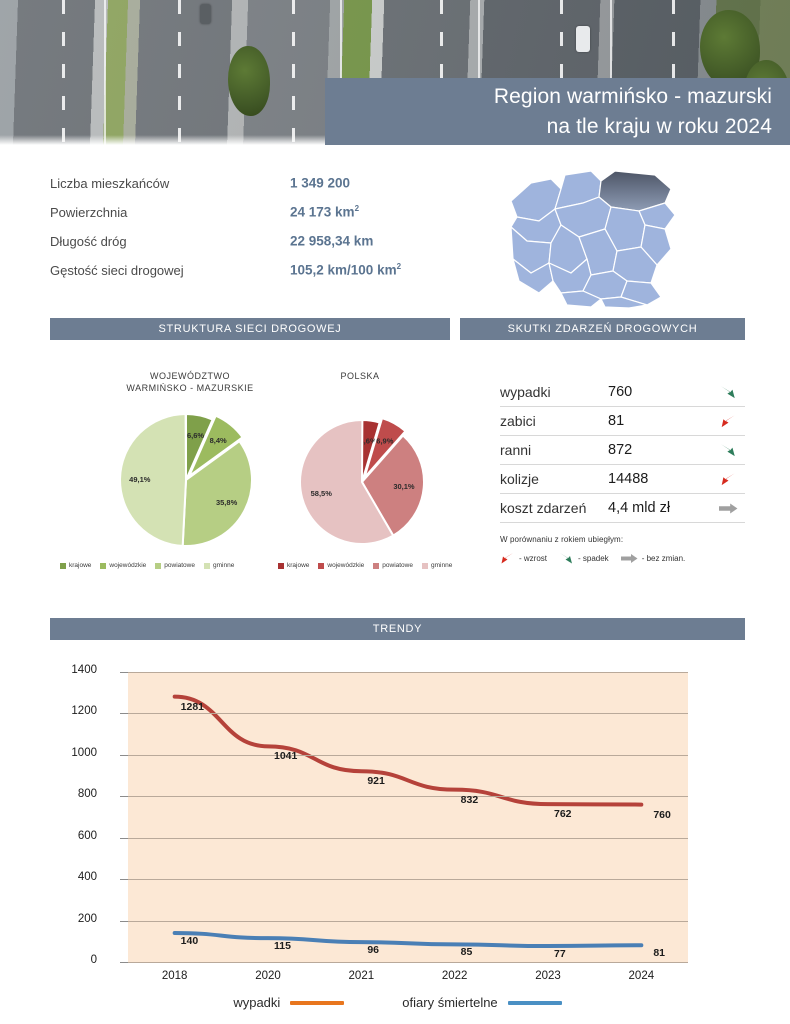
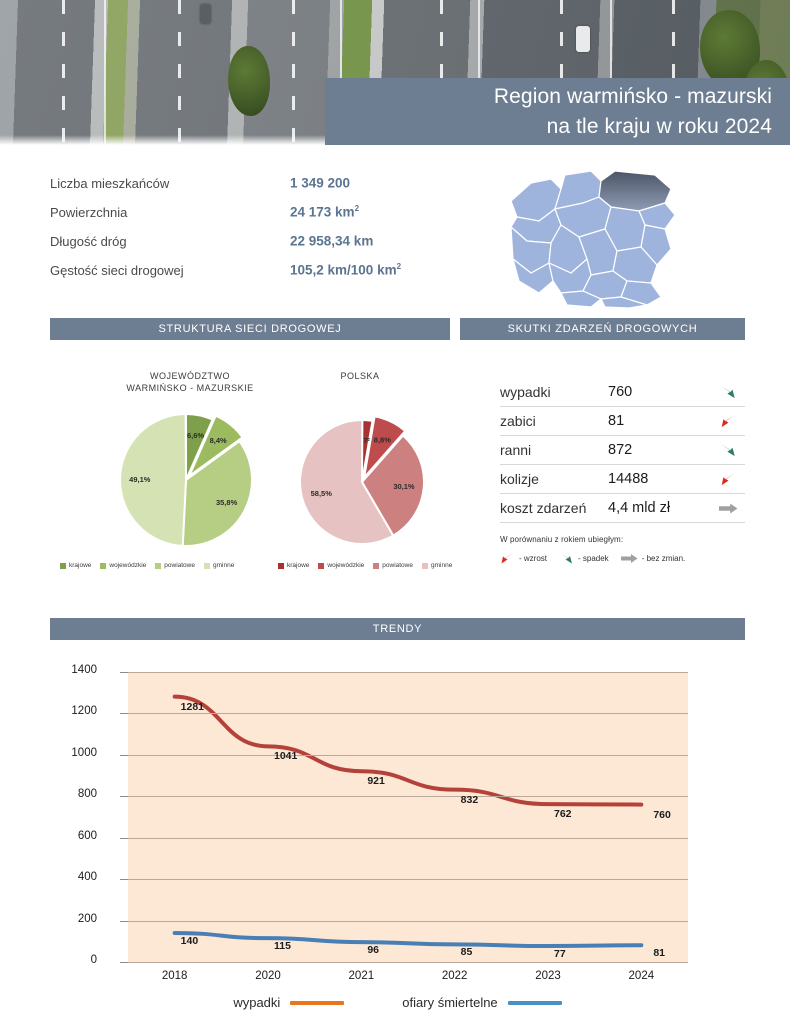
POLSKA/krajowe: 4,6% -> 2,7%
POLSKA/wojewódzkie: 6,9% -> 8,8%
